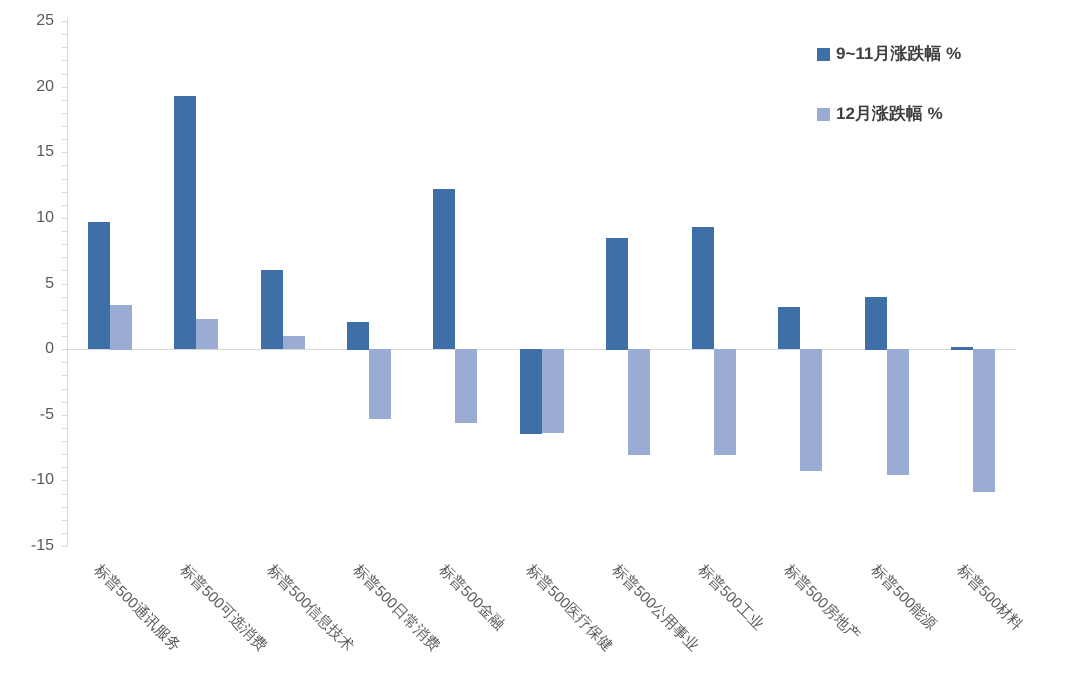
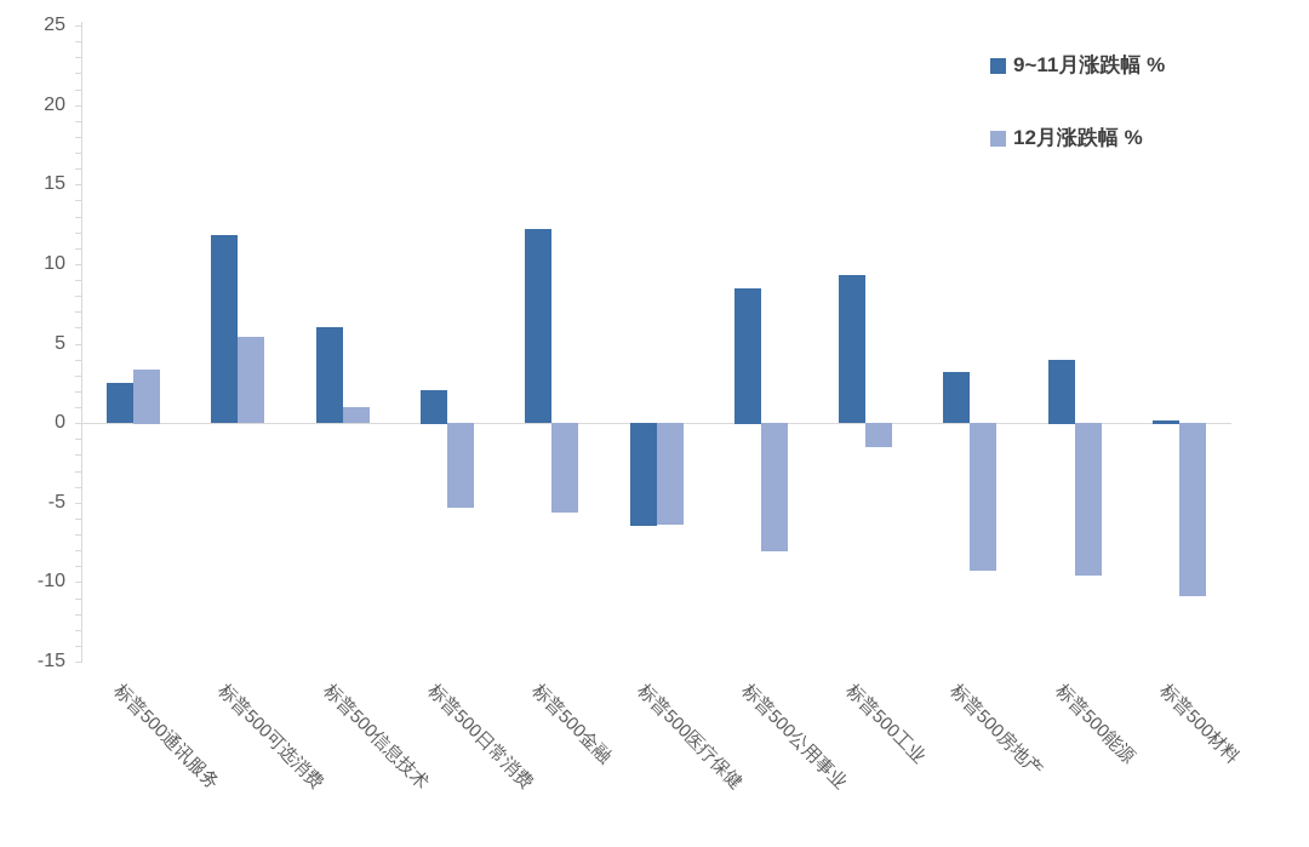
9~11月涨跌幅 %/标普500通讯服务: 9.7 -> 2.5
9~11月涨跌幅 %/标普500可选消费: 19.3 -> 11.8
12月涨跌幅 %/标普500可选消费: 2.3 -> 5.4
12月涨跌幅 %/标普500工业: -8.1 -> -1.5
